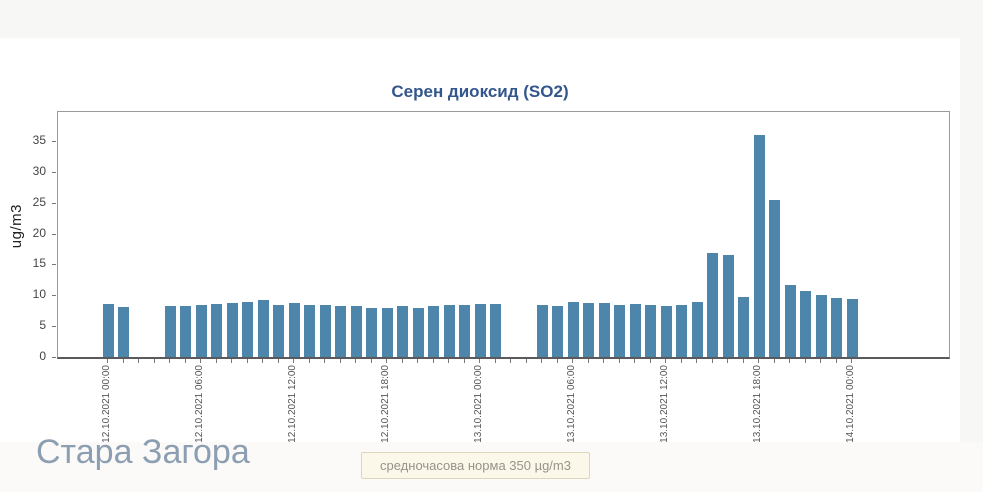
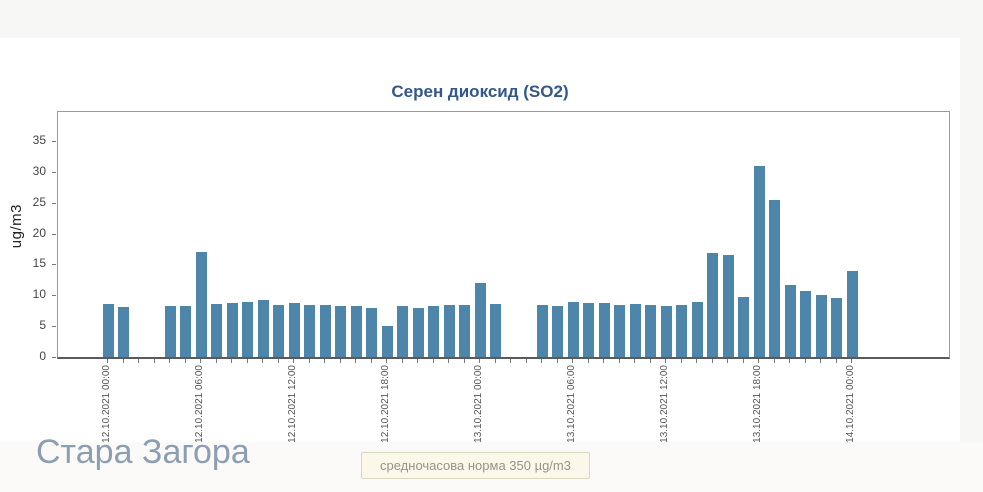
12.10.2021 06:00: 8 -> 17
12.10.2021 18:00: 8 -> 5
13.10.2021 00:00: 9 -> 12
13.10.2021 18:00: 36 -> 31
14.10.2021 00:00: 9 -> 14
